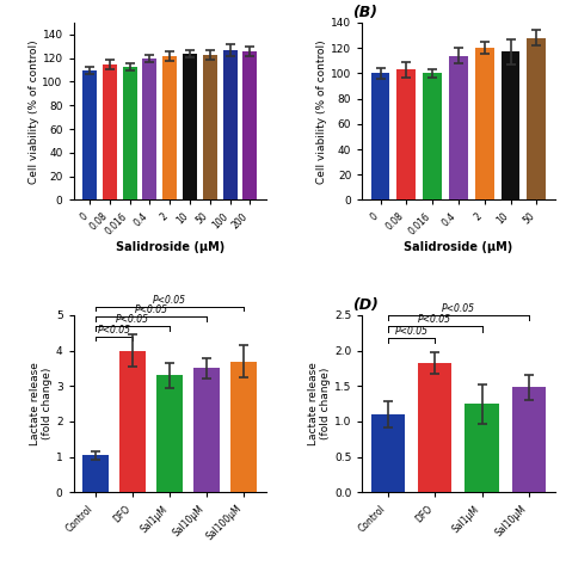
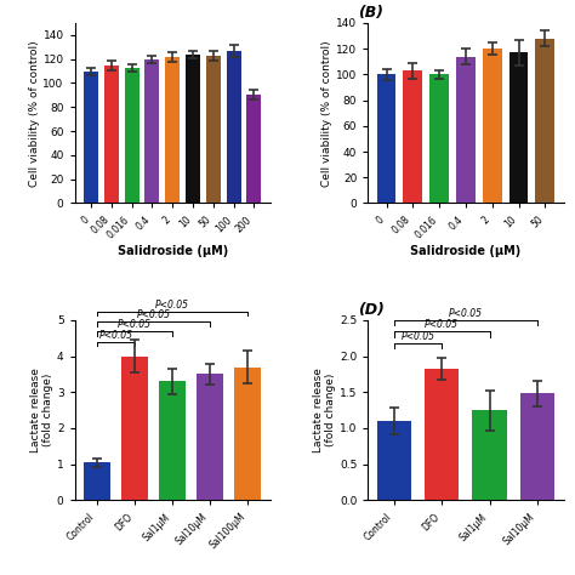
200: 126 -> 90
